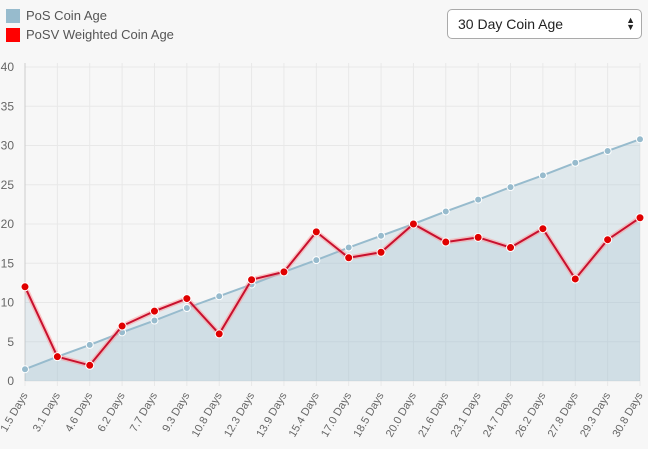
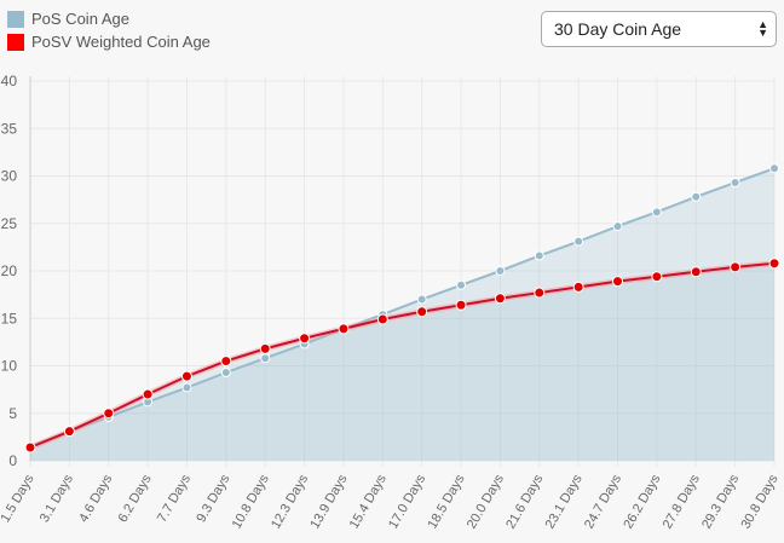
PoSV Weighted Coin Age/1.5 Days: 12 -> 1
PoSV Weighted Coin Age/4.6 Days: 2 -> 5
PoSV Weighted Coin Age/10.8 Days: 6 -> 12
PoSV Weighted Coin Age/15.4 Days: 19 -> 15
PoSV Weighted Coin Age/20.0 Days: 20 -> 17
PoSV Weighted Coin Age/24.7 Days: 17 -> 19
PoSV Weighted Coin Age/27.8 Days: 13 -> 20
PoSV Weighted Coin Age/29.3 Days: 18 -> 20
